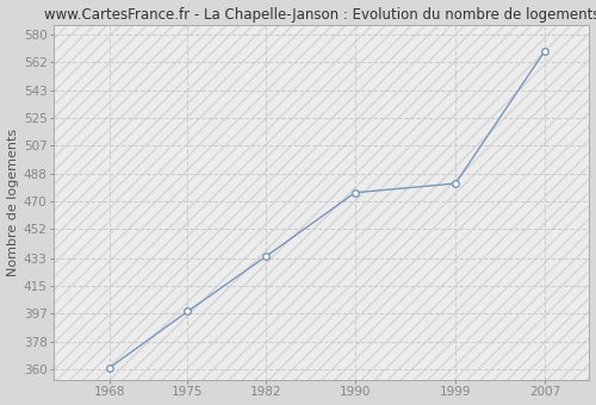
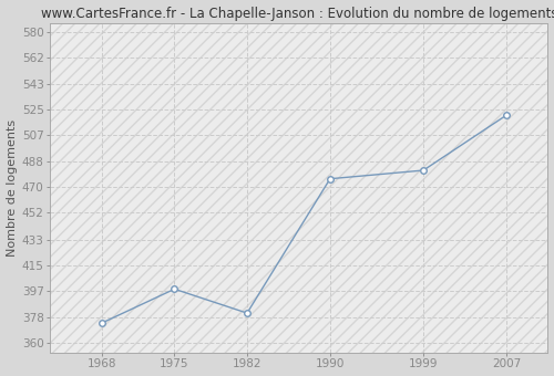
1968: 361 -> 374
1982: 434 -> 381
2007: 569 -> 521
